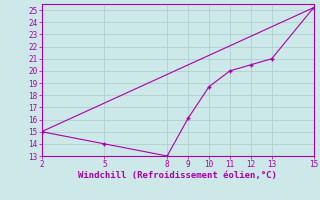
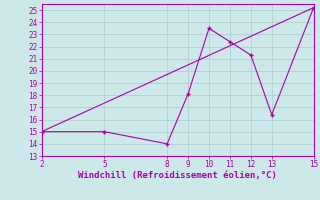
5: 14.0 -> 15.0
8: 13.0 -> 14.0
9: 16.1 -> 18.1
10: 18.7 -> 23.5
11: 20.0 -> 22.4
12: 20.5 -> 21.3
13: 21.0 -> 16.4
